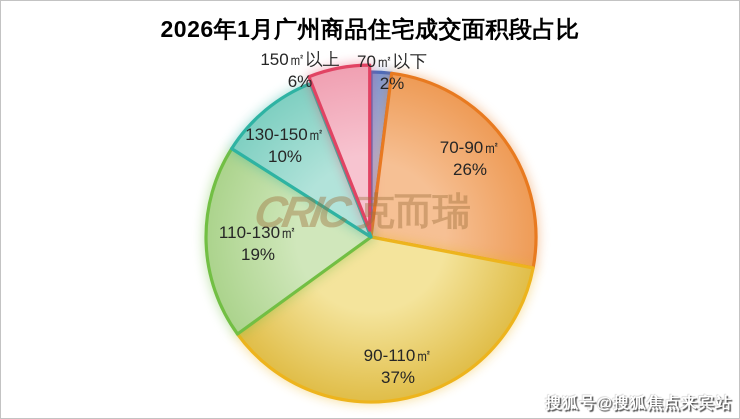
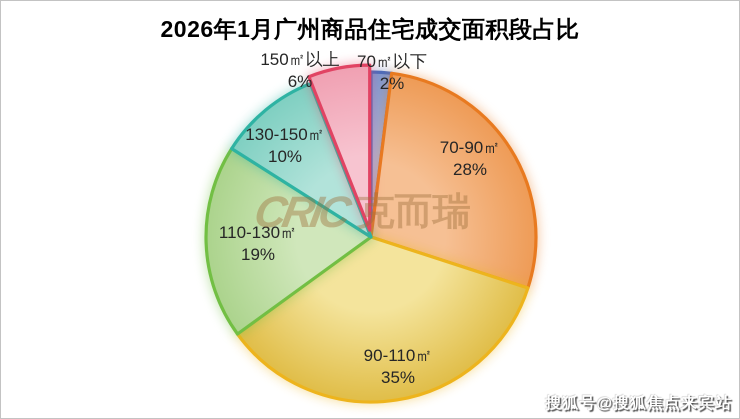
70-90㎡: 26% -> 28%
90-110㎡: 37% -> 35%
